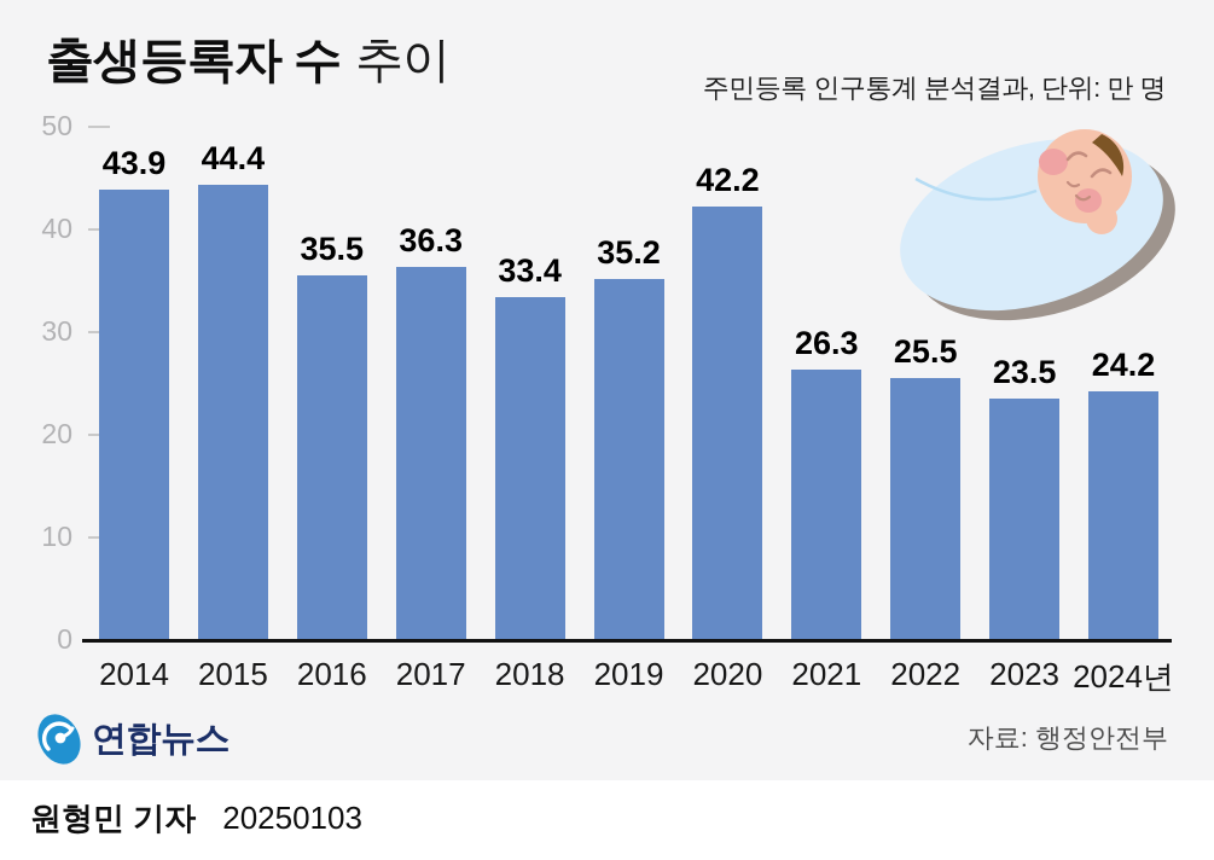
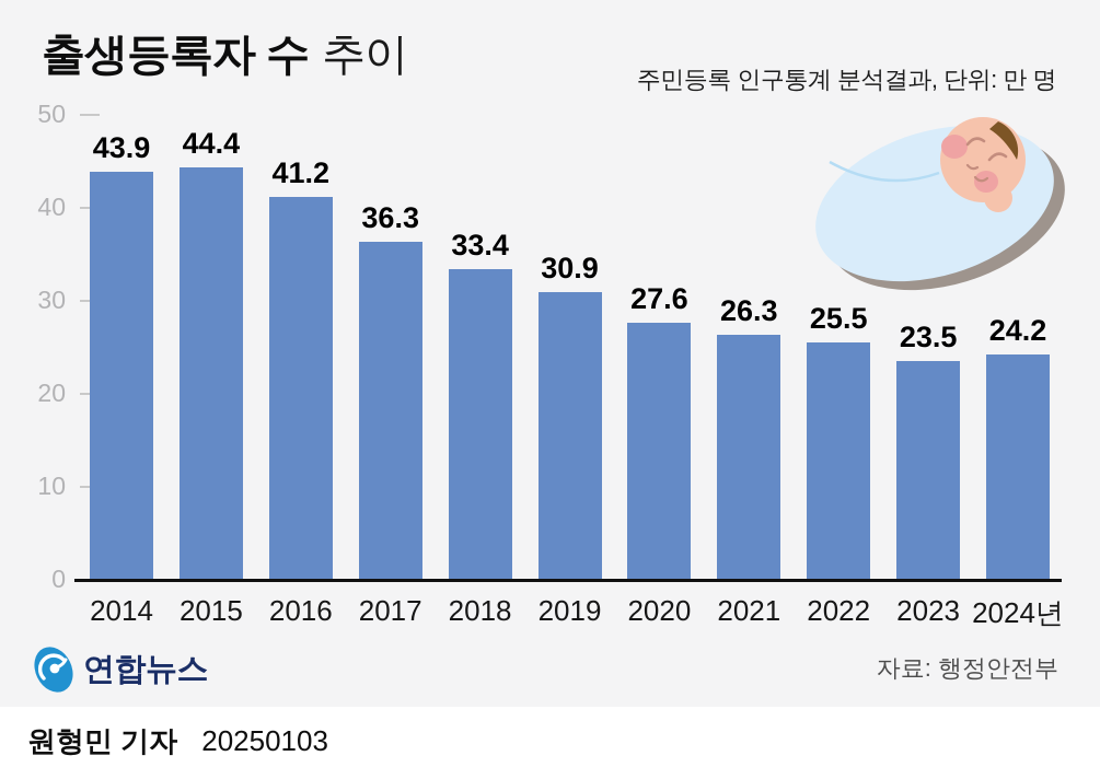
2016: 35.5 -> 41.2
2019: 35.2 -> 30.9
2020: 42.2 -> 27.6
